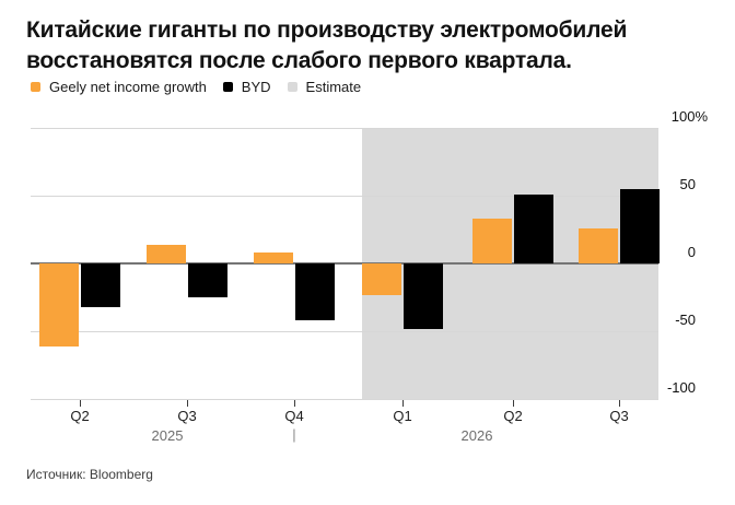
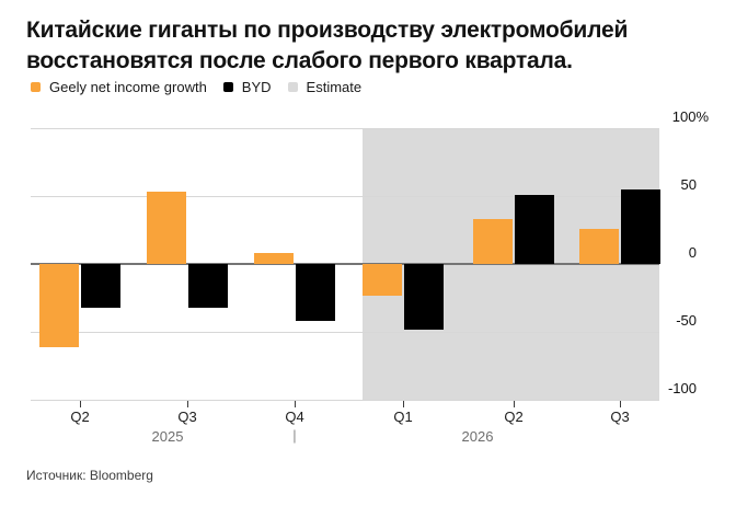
Geely net income growth/Q3 2025: 14 -> 53
BYD/Q3 2025: -25 -> -32
